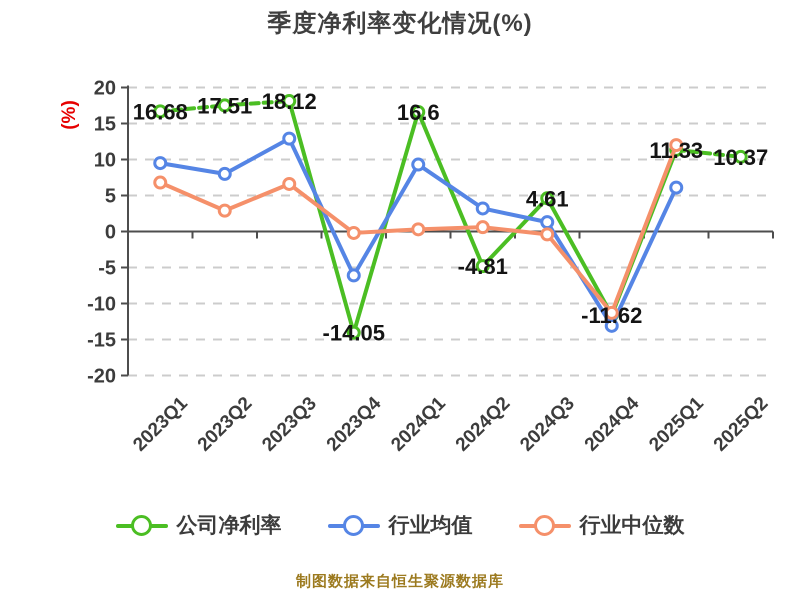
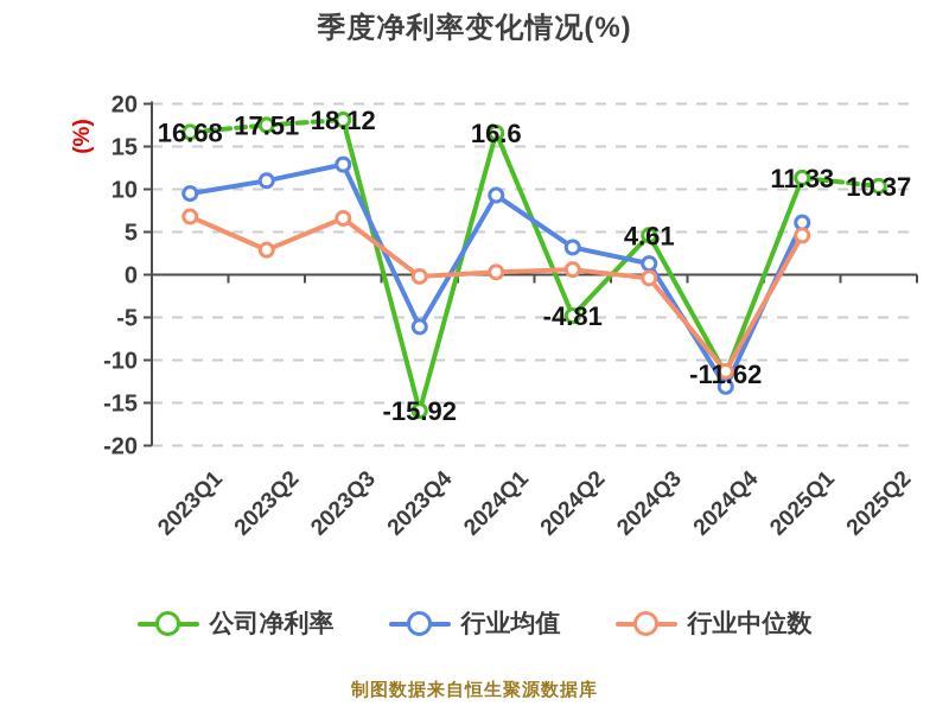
行业均值/2023Q2: 8 -> 11
公司净利率/2023Q4: -14.05 -> -15.92
行业中位数/2025Q1: 12 -> 5
